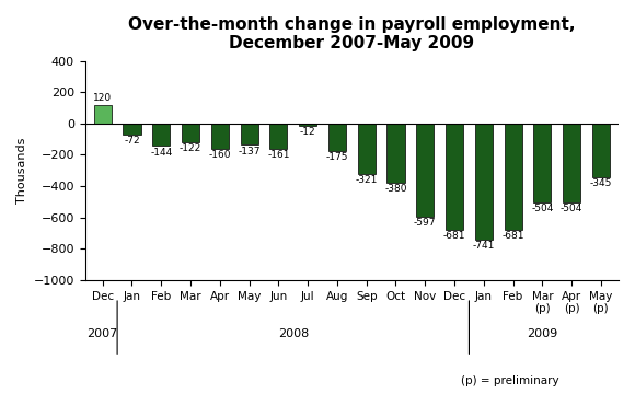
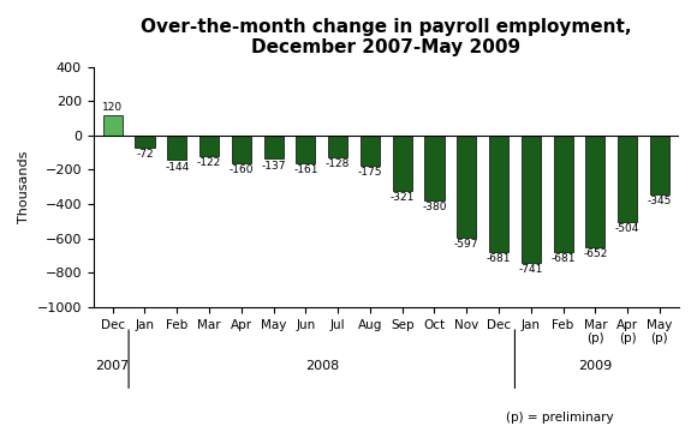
Jul: -12 -> -128
Mar (p): -504 -> -652
